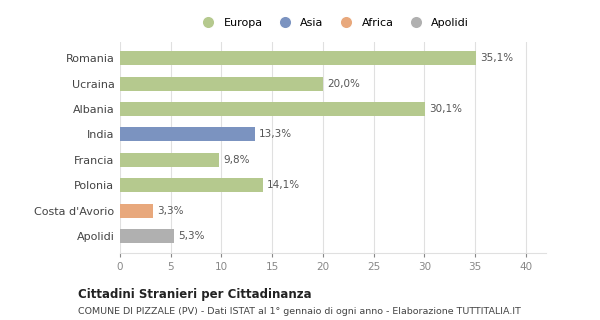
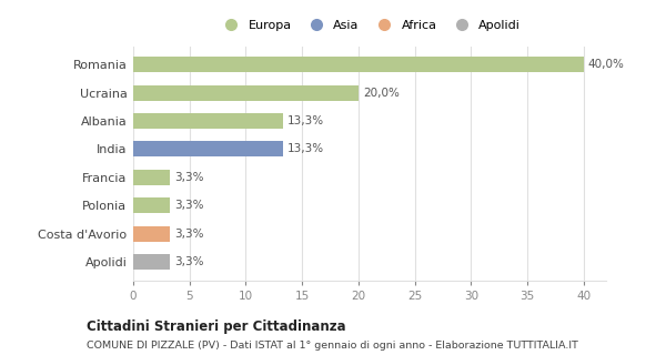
Romania: 35,1% -> 40,0%
Albania: 30,1% -> 13,3%
Francia: 9,8% -> 3,3%
Polonia: 14,1% -> 3,3%
Apolidi: 5,3% -> 3,3%
